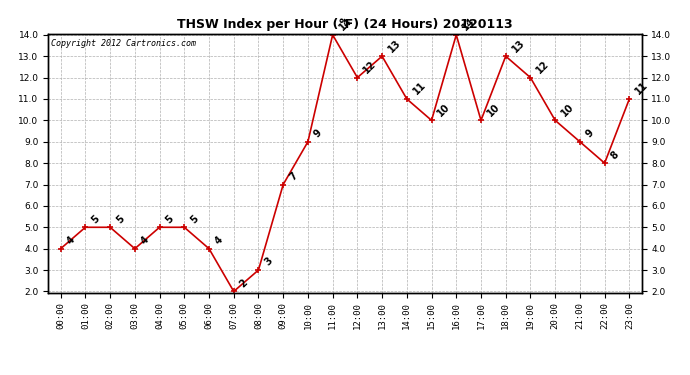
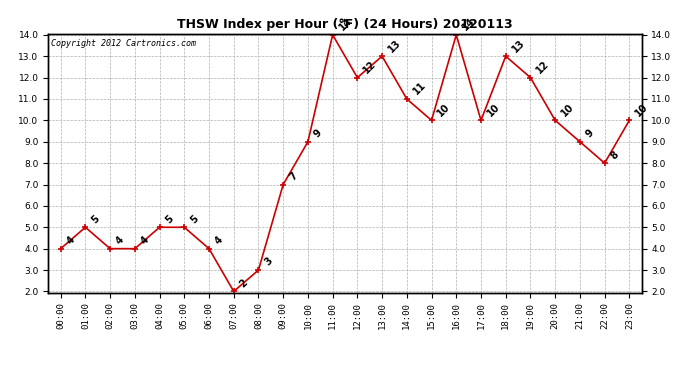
02:00: 5 -> 4
23:00: 11 -> 10
